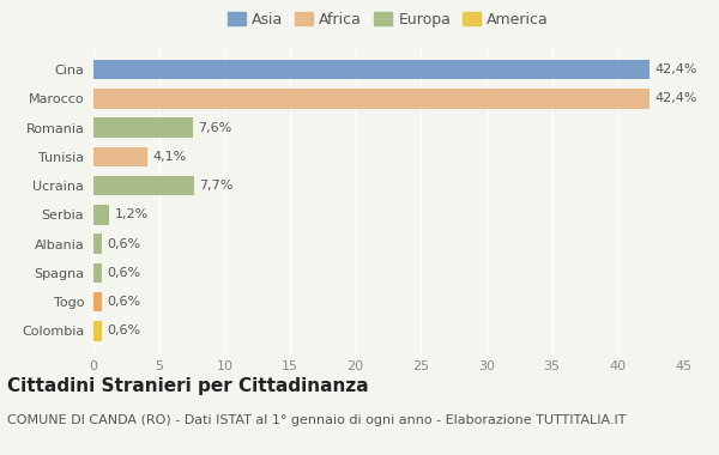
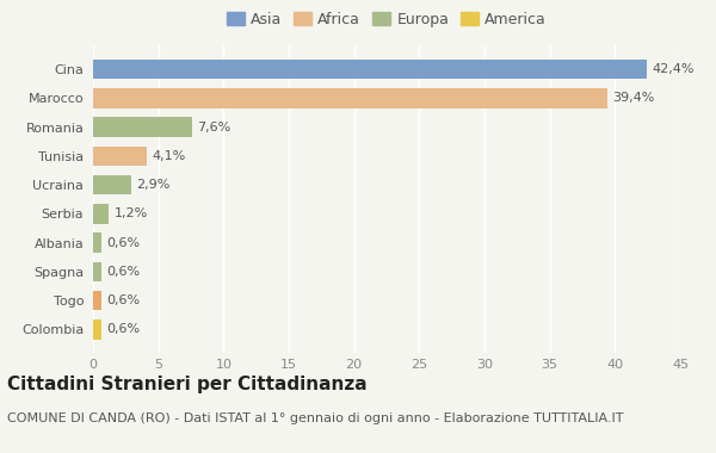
Marocco: 42,4% -> 39,4%
Ucraina: 7,7% -> 2,9%
